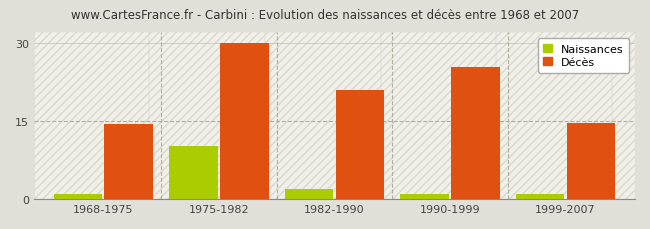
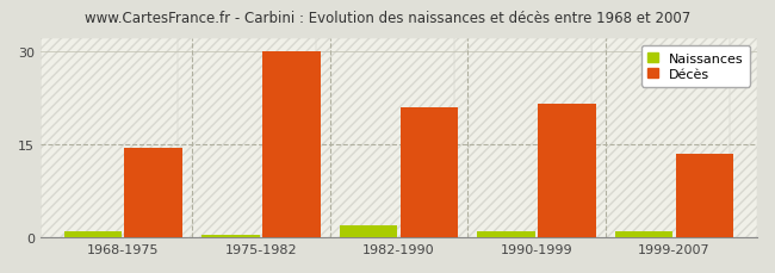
Naissances/1975-1982: 10.2 -> 0.5
Décès/1990-1999: 25.4 -> 21.5
Décès/1999-2007: 14.6 -> 13.5
